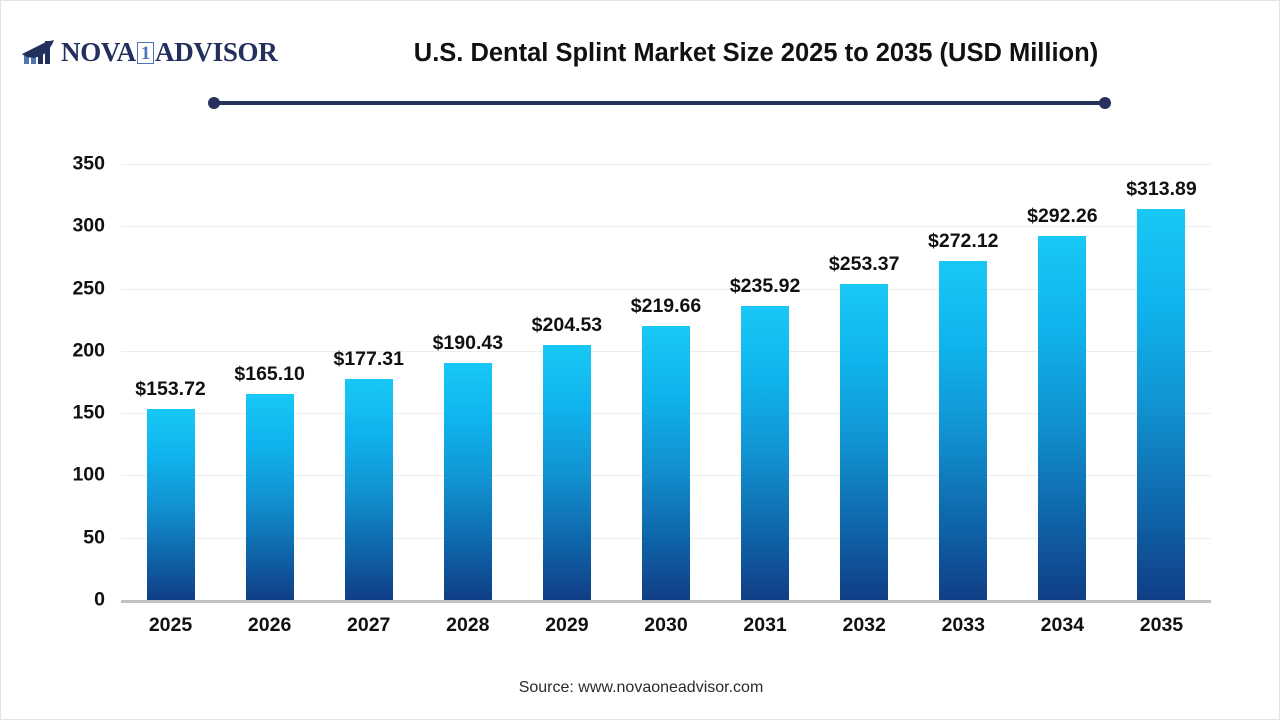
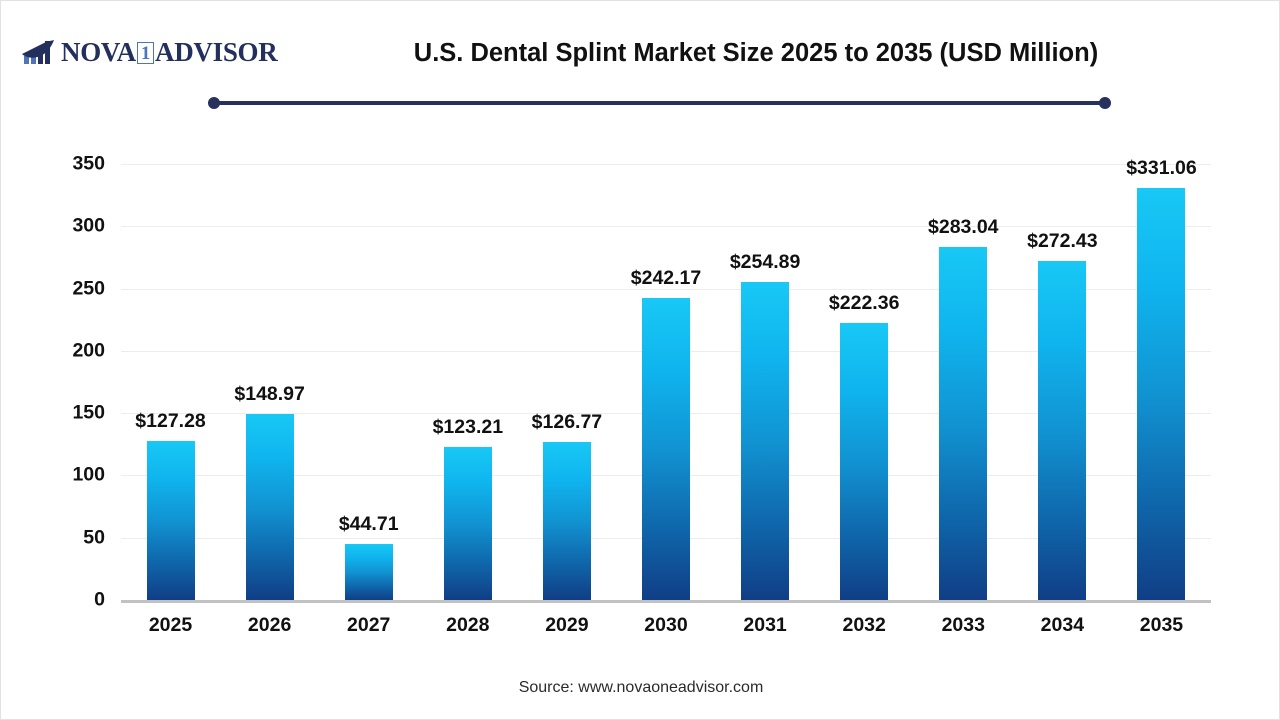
2025: $153.72 -> $127.28
2026: $165.10 -> $148.97
2027: $177.31 -> $44.71
2028: $190.43 -> $123.21
2029: $204.53 -> $126.77
2030: $219.66 -> $242.17
2031: $235.92 -> $254.89
2032: $253.37 -> $222.36
2033: $272.12 -> $283.04
2034: $292.26 -> $272.43
2035: $313.89 -> $331.06
